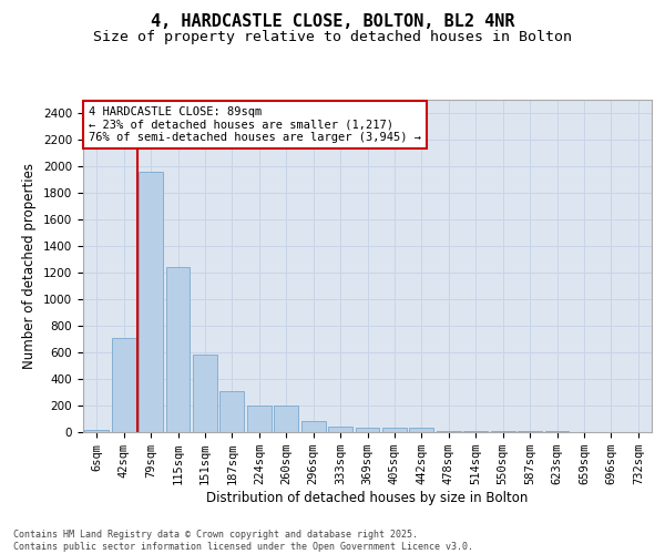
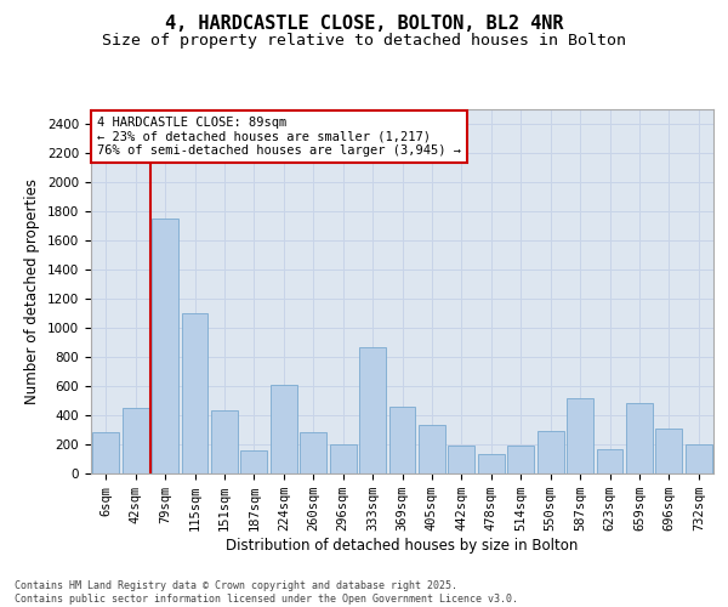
6sqm: 20 -> 280
42sqm: 710 -> 450
79sqm: 1960 -> 1750
115sqm: 1240 -> 1100
151sqm: 580 -> 430
187sqm: 300 -> 160
224sqm: 200 -> 610
260sqm: 200 -> 280
296sqm: 80 -> 200
333sqm: 40 -> 870
369sqm: 40 -> 460
405sqm: 40 -> 330
442sqm: 30 -> 190
478sqm: 10 -> 130
514sqm: 10 -> 190
550sqm: 0 -> 290
587sqm: 0 -> 520
623sqm: 0 -> 170
659sqm: 0 -> 480
696sqm: 0 -> 310
732sqm: 0 -> 200
